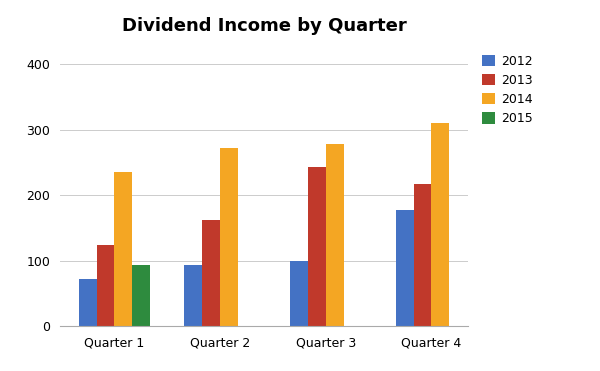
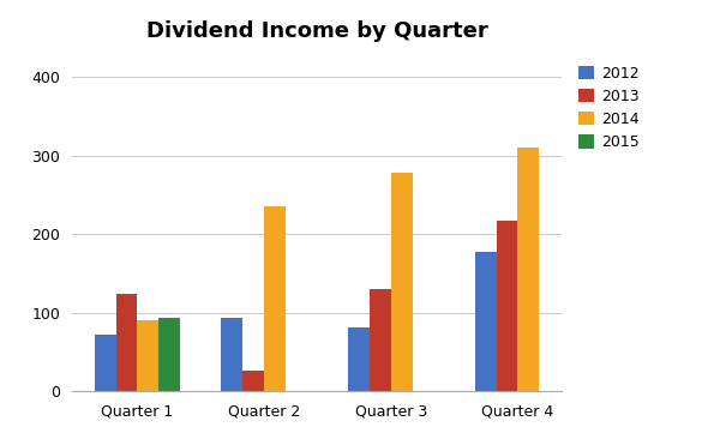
2014/Quarter 1: 235 -> 90
2013/Quarter 2: 163 -> 26
2014/Quarter 2: 272 -> 236
2012/Quarter 3: 100 -> 82
2013/Quarter 3: 243 -> 130
